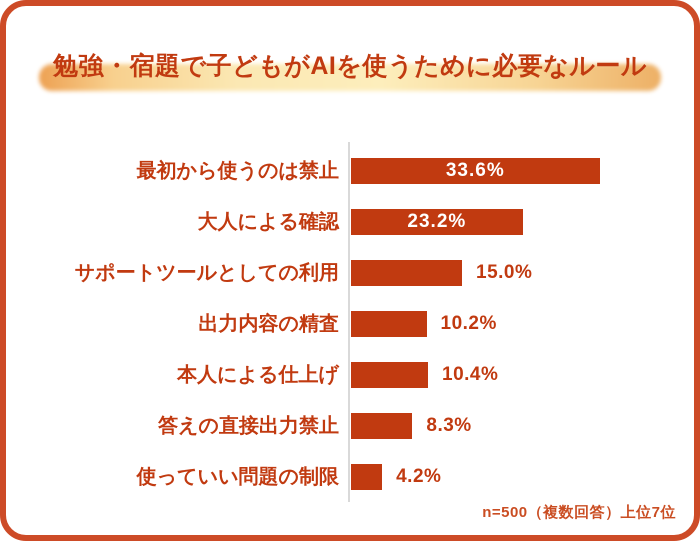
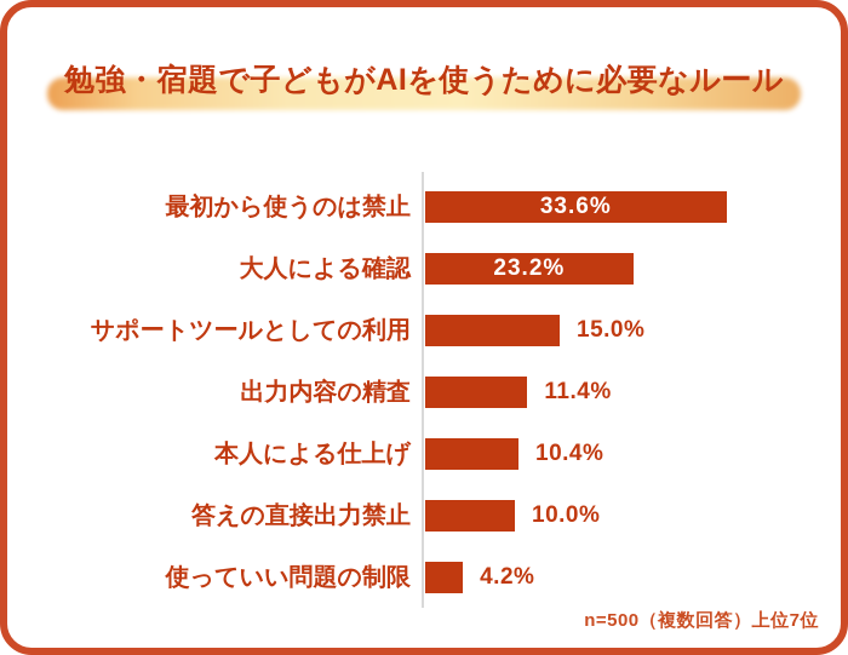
出力内容の精査: 10.2% -> 11.4%
答えの直接出力禁止: 8.3% -> 10.0%
